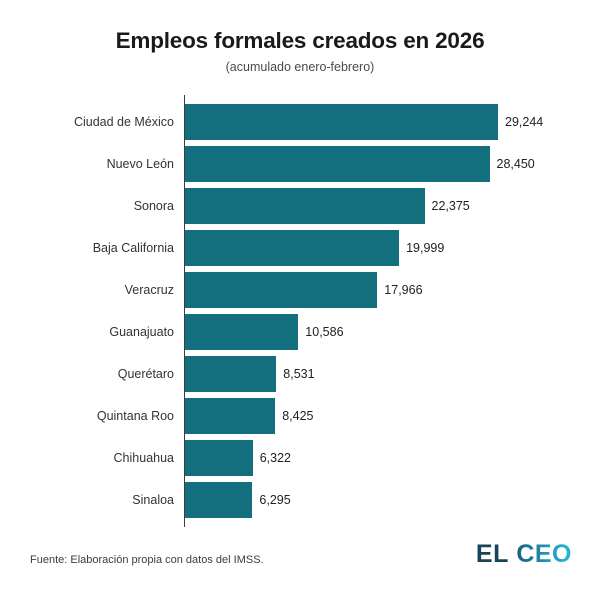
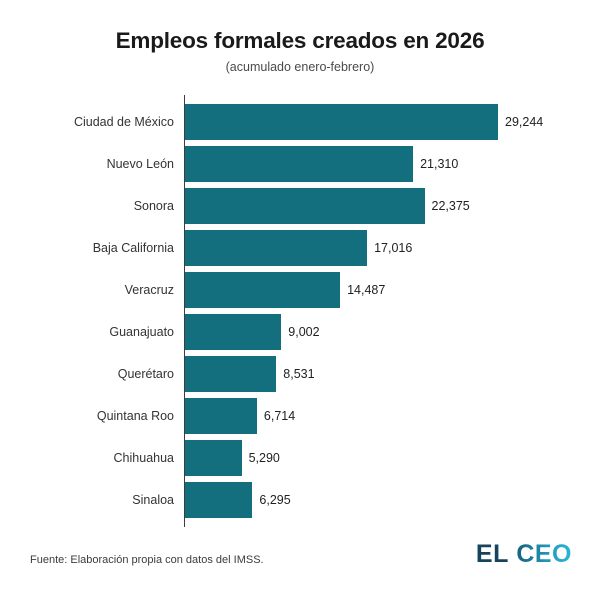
Nuevo León: 28,450 -> 21,310
Baja California: 19,999 -> 17,016
Veracruz: 17,966 -> 14,487
Guanajuato: 10,586 -> 9,002
Quintana Roo: 8,425 -> 6,714
Chihuahua: 6,322 -> 5,290
